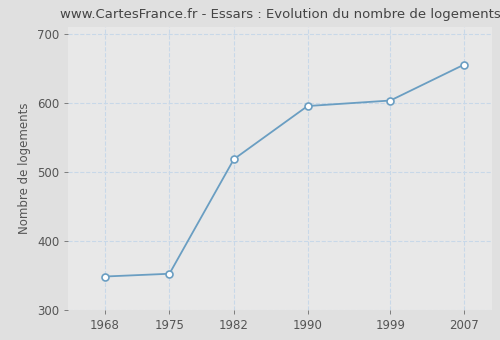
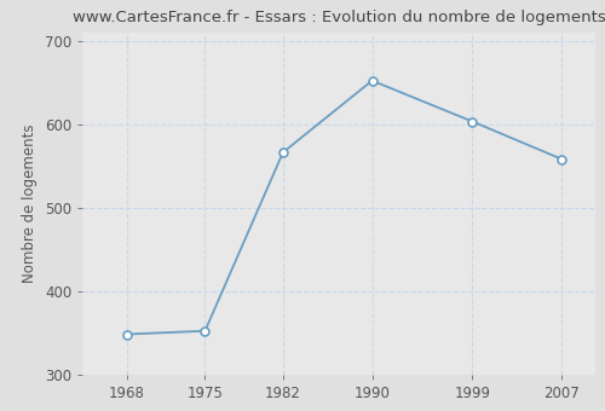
1982: 518 -> 566
1990: 595 -> 652
2007: 655 -> 558
